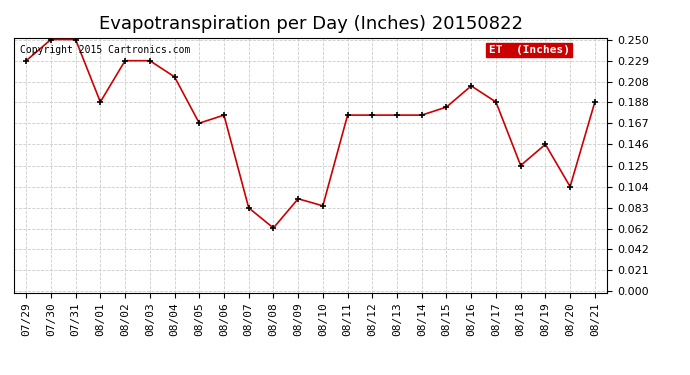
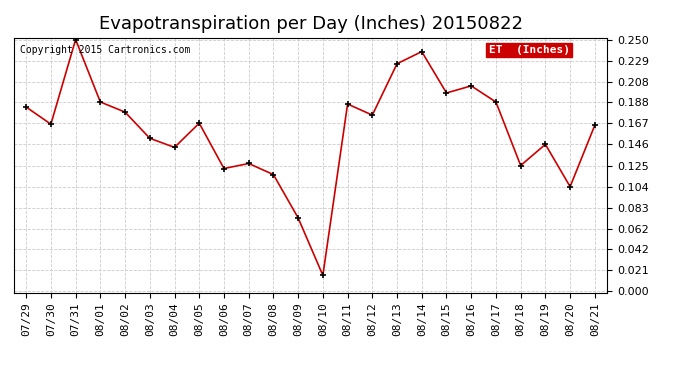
07/29: 0.229 -> 0.183
07/30: 0.250 -> 0.166
08/02: 0.229 -> 0.178
08/03: 0.229 -> 0.152
08/04: 0.213 -> 0.143
08/06: 0.175 -> 0.122
08/07: 0.083 -> 0.127
08/08: 0.063 -> 0.116
08/09: 0.092 -> 0.073
08/10: 0.085 -> 0.016
08/11: 0.175 -> 0.186
08/13: 0.175 -> 0.226
08/14: 0.175 -> 0.238
08/15: 0.183 -> 0.197
08/21: 0.188 -> 0.165
